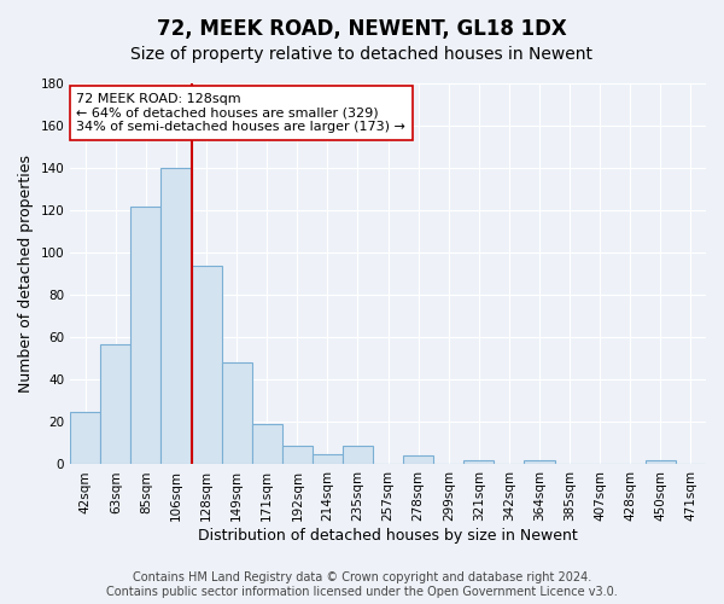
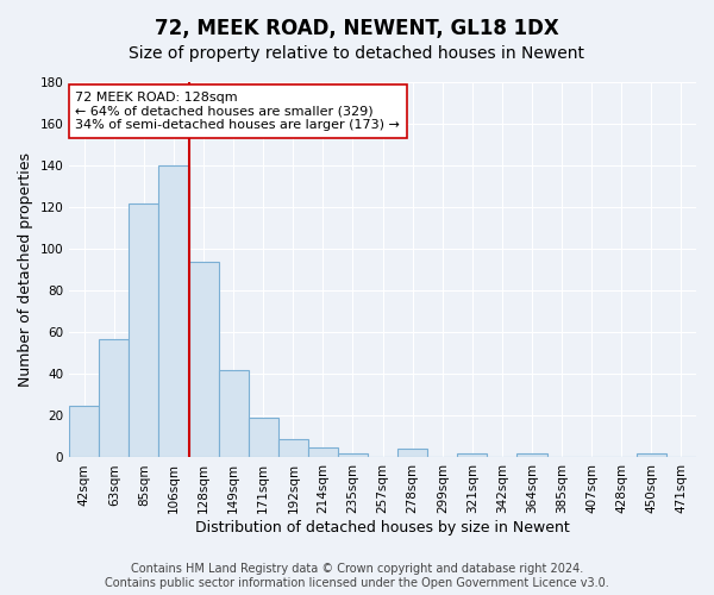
149sqm: 48 -> 42
235sqm: 9 -> 2
